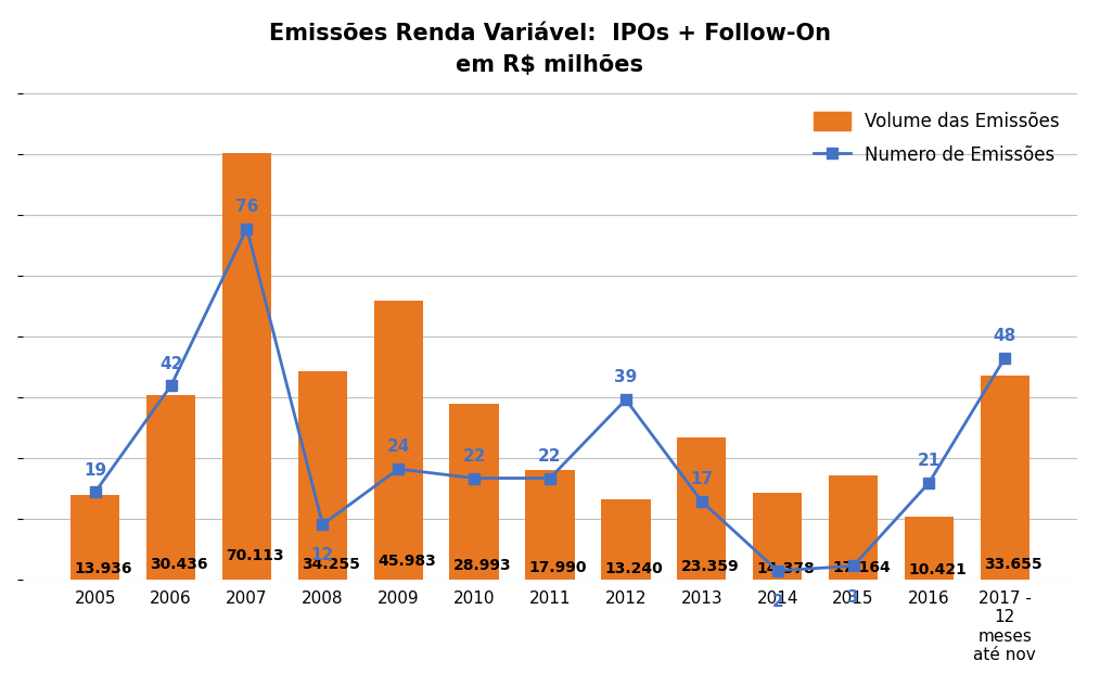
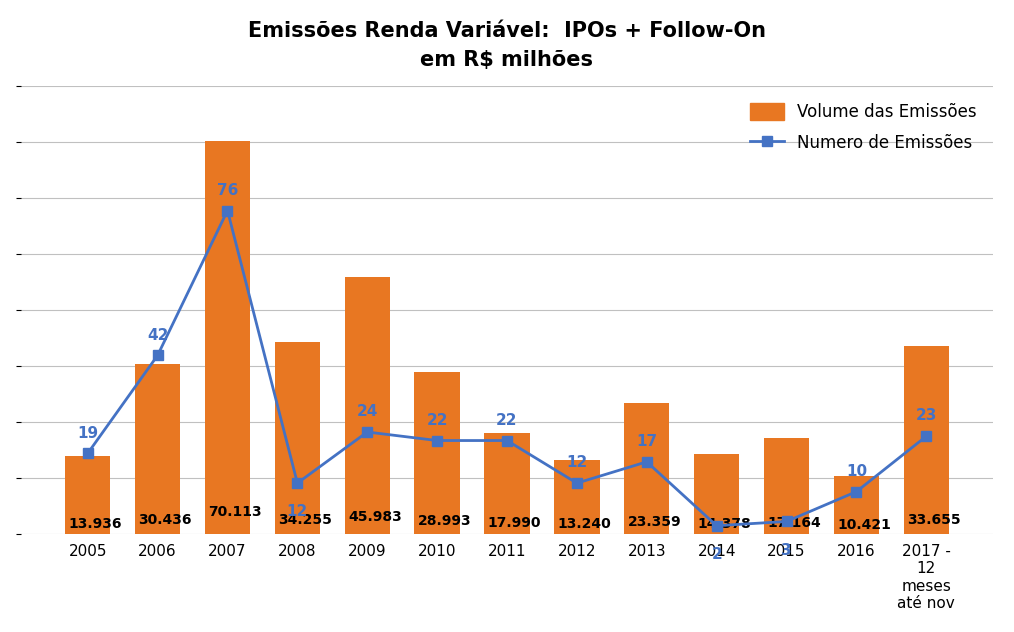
Numero de Emissões/2012: 39 -> 12
Numero de Emissões/2016: 21 -> 10
Numero de Emissões/2017 - 12 meses até nov: 48 -> 23
